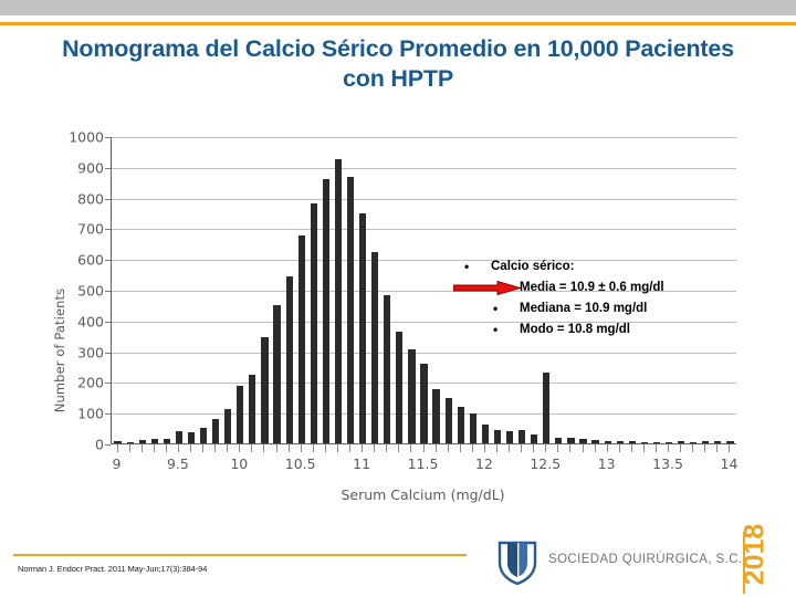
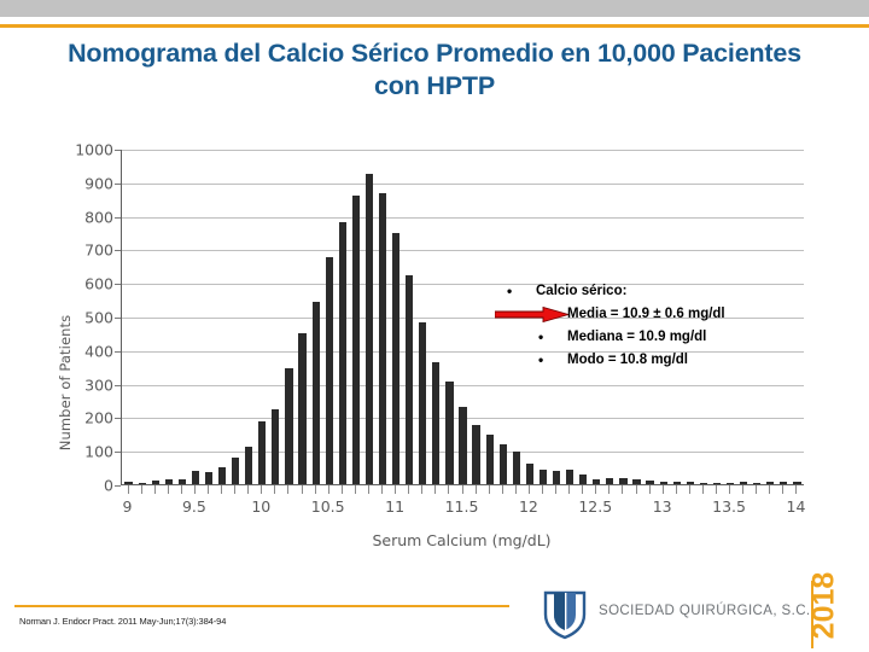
11.5: 260 -> 230
12.5: 230 -> 20
